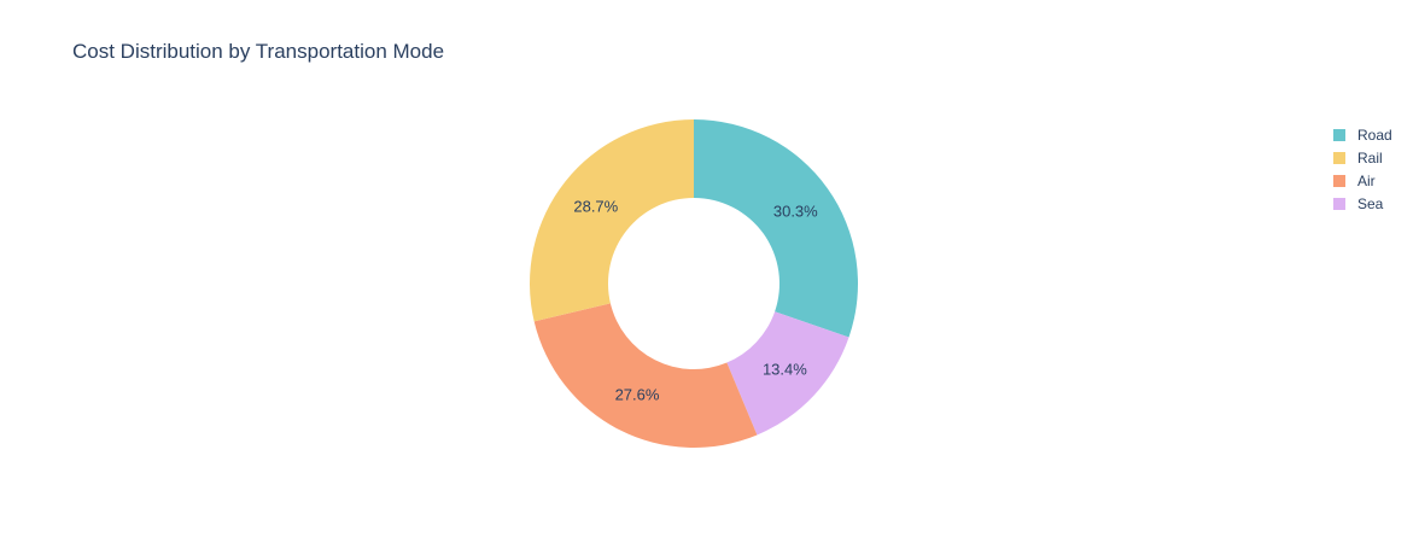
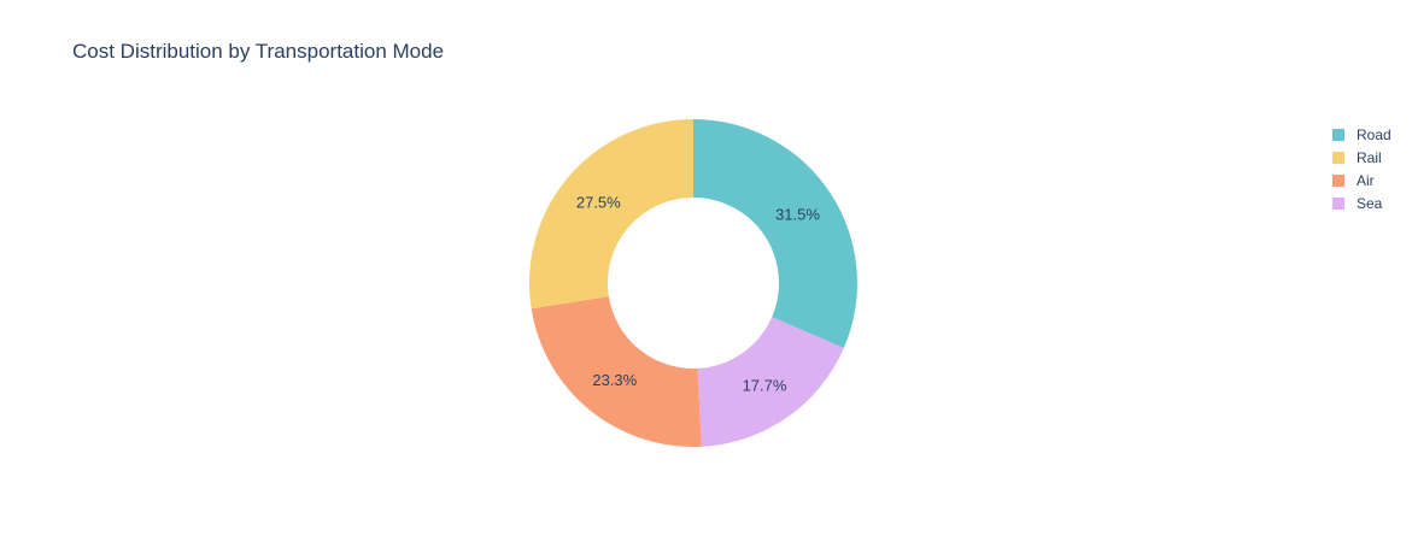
Road: 30.3% -> 31.5%
Rail: 28.7% -> 27.5%
Air: 27.6% -> 23.3%
Sea: 13.4% -> 17.7%
